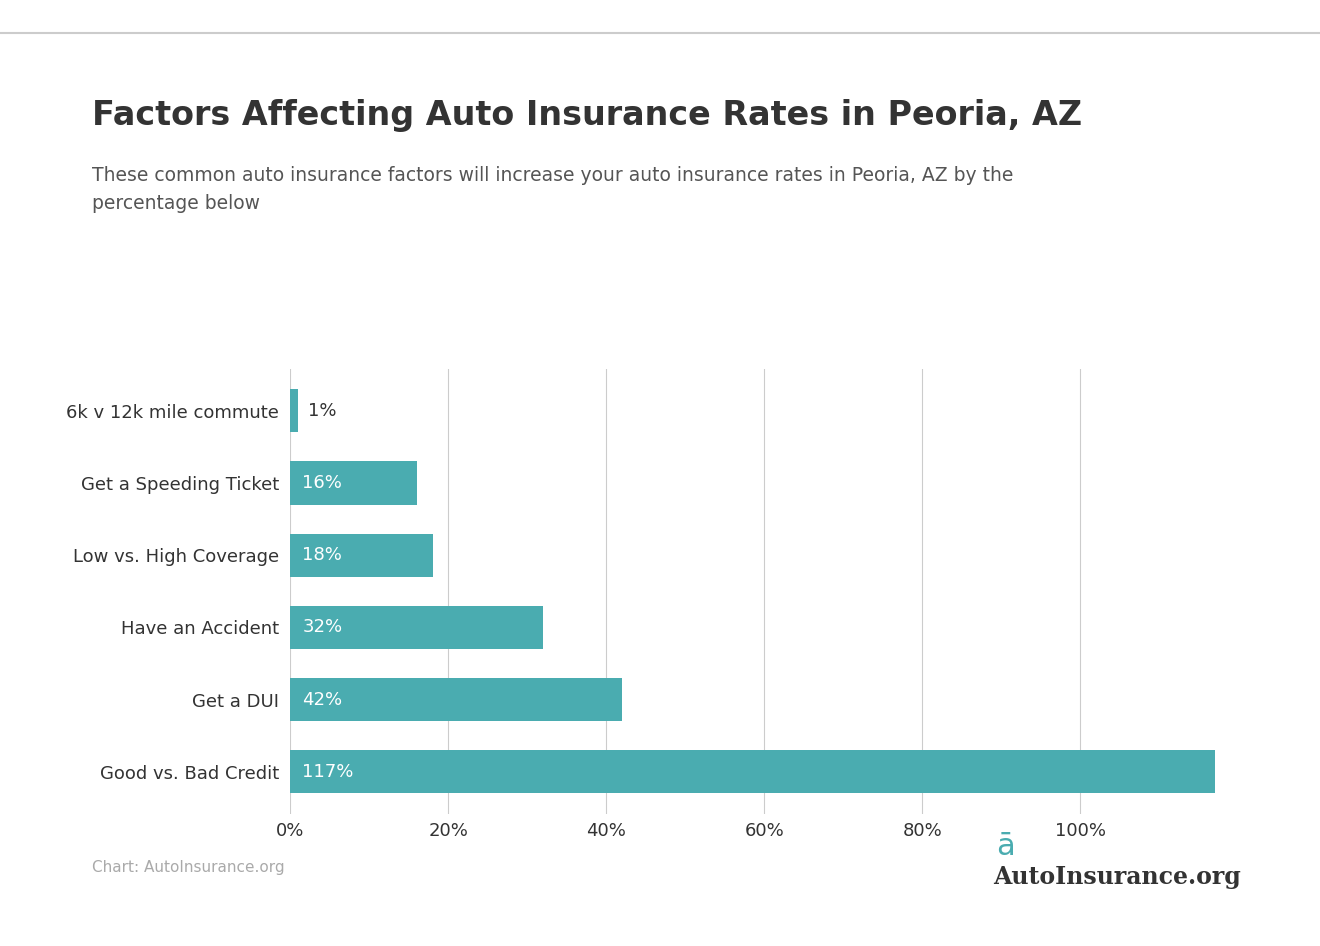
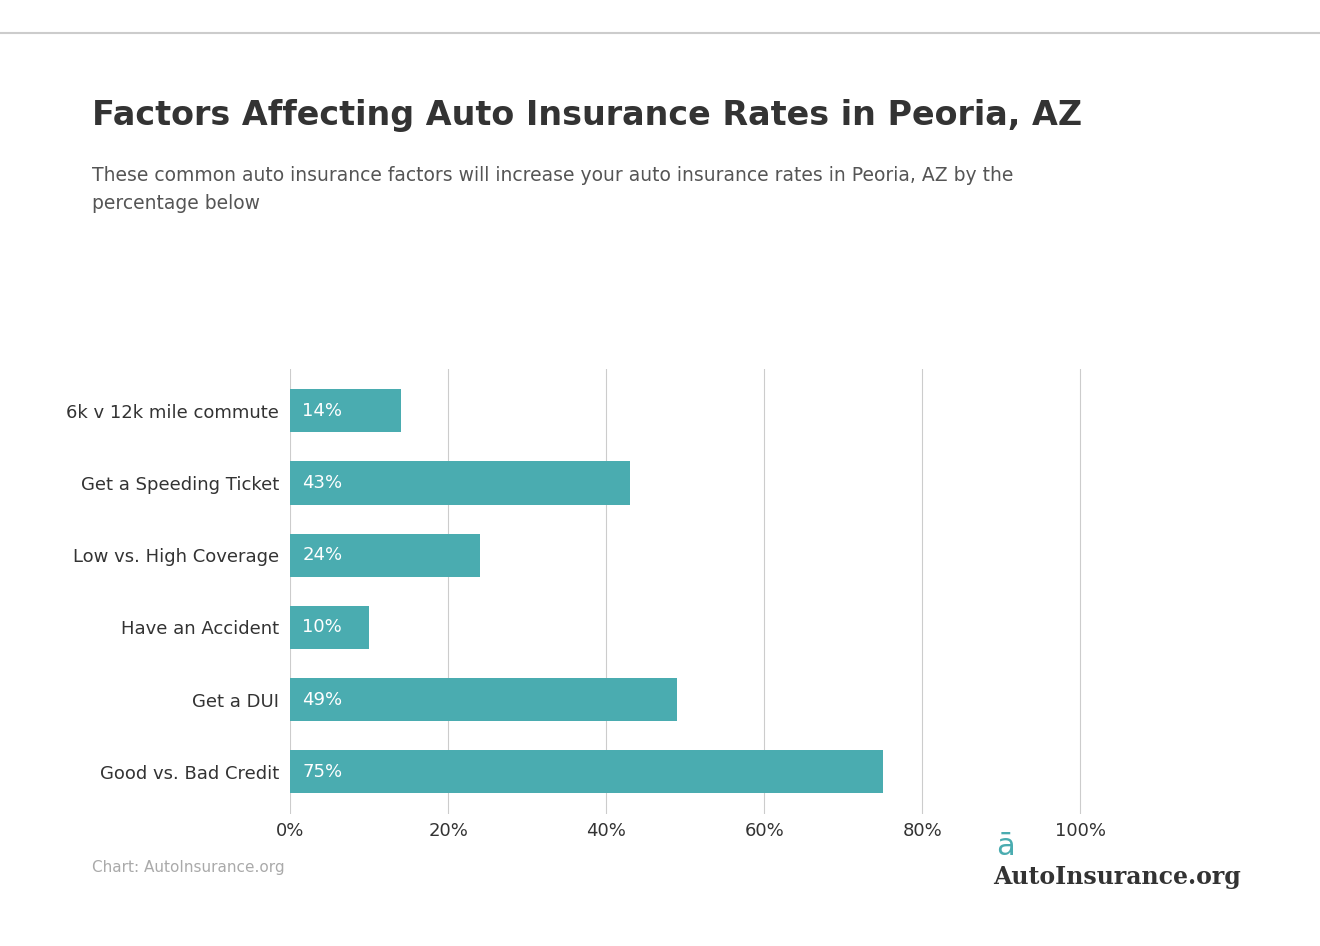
6k v 12k mile commute: 1% -> 14%
Get a Speeding Ticket: 16% -> 43%
Low vs. High Coverage: 18% -> 24%
Have an Accident: 32% -> 10%
Get a DUI: 42% -> 49%
Good vs. Bad Credit: 117% -> 75%
